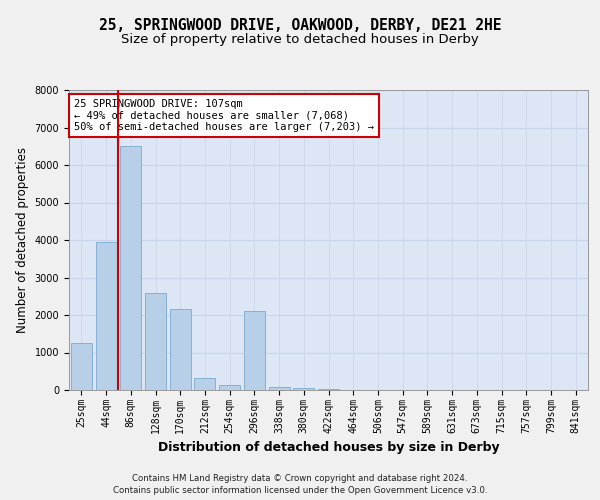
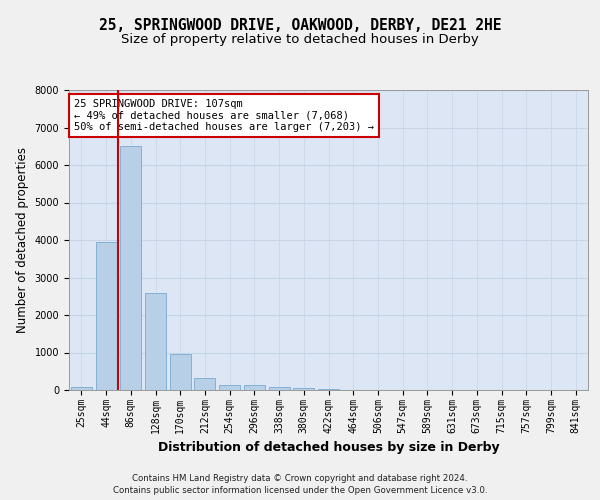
25sqm: 1250 -> 80
170sqm: 2150 -> 960
296sqm: 2100 -> 120
